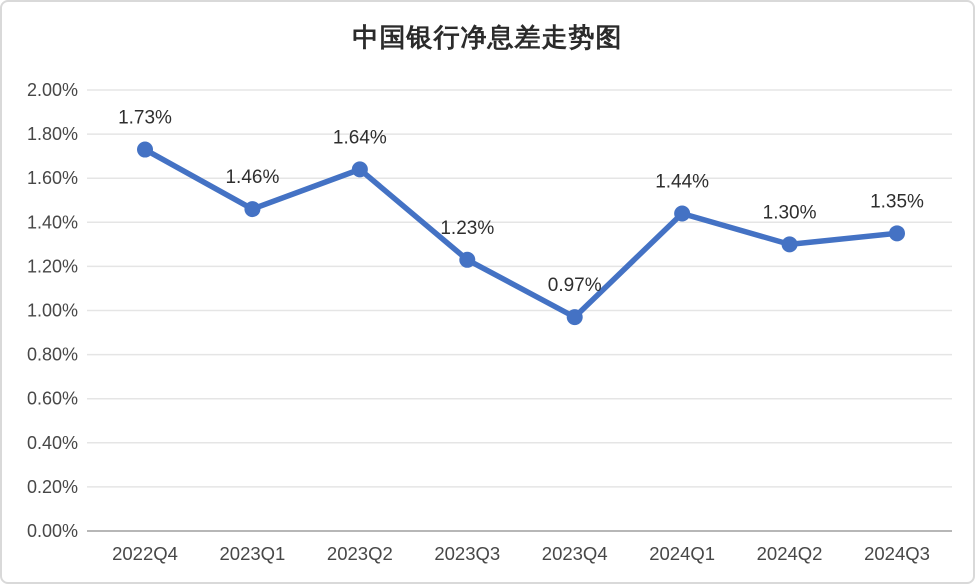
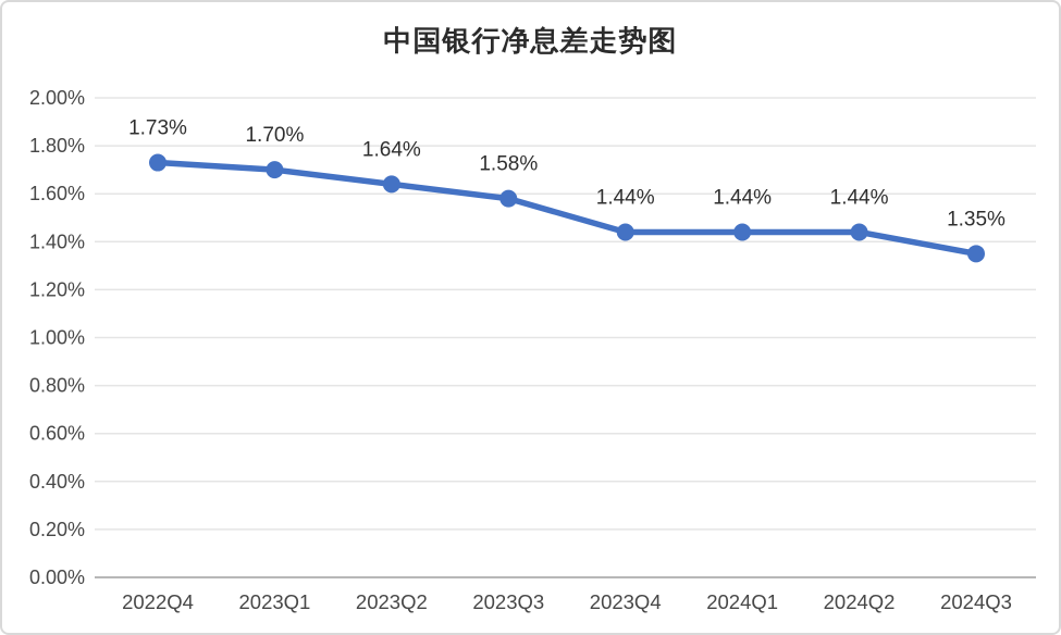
2023Q1: 1.46% -> 1.70%
2023Q3: 1.23% -> 1.58%
2023Q4: 0.97% -> 1.44%
2024Q2: 1.30% -> 1.44%
